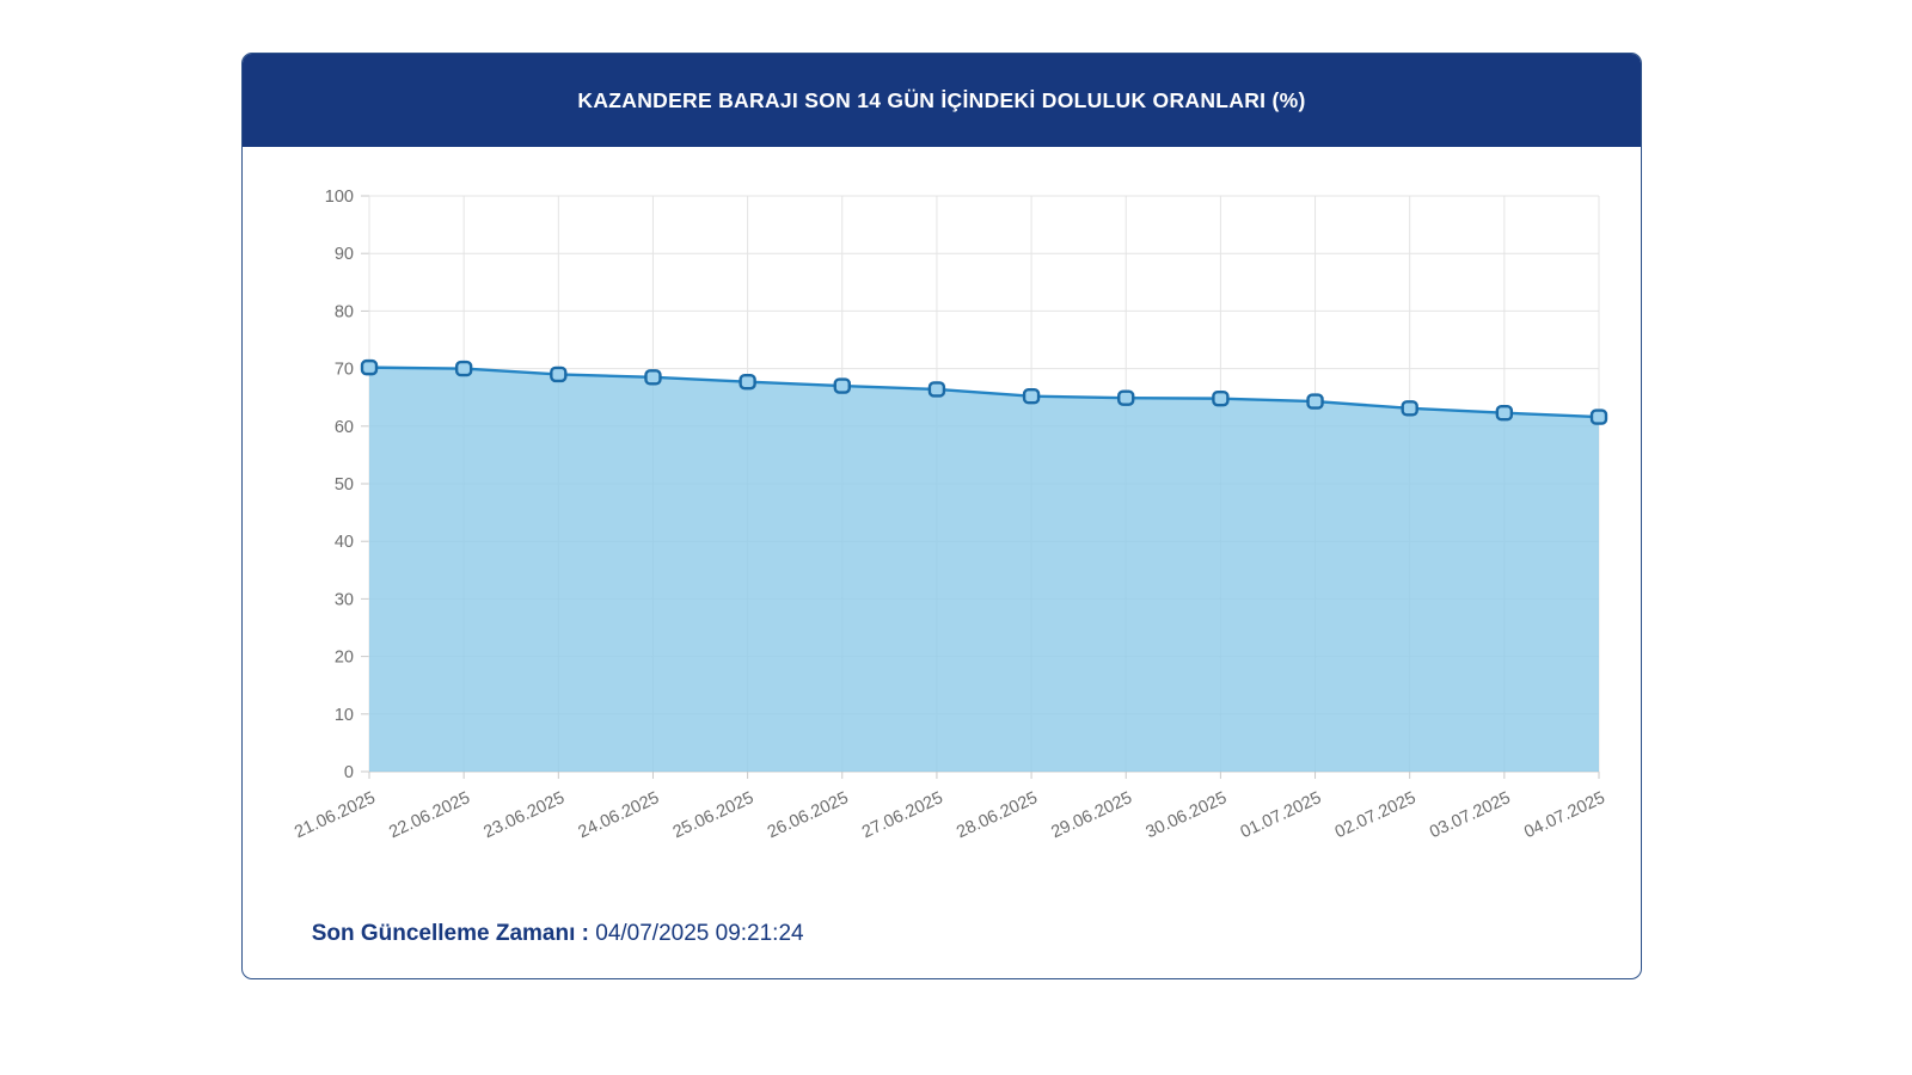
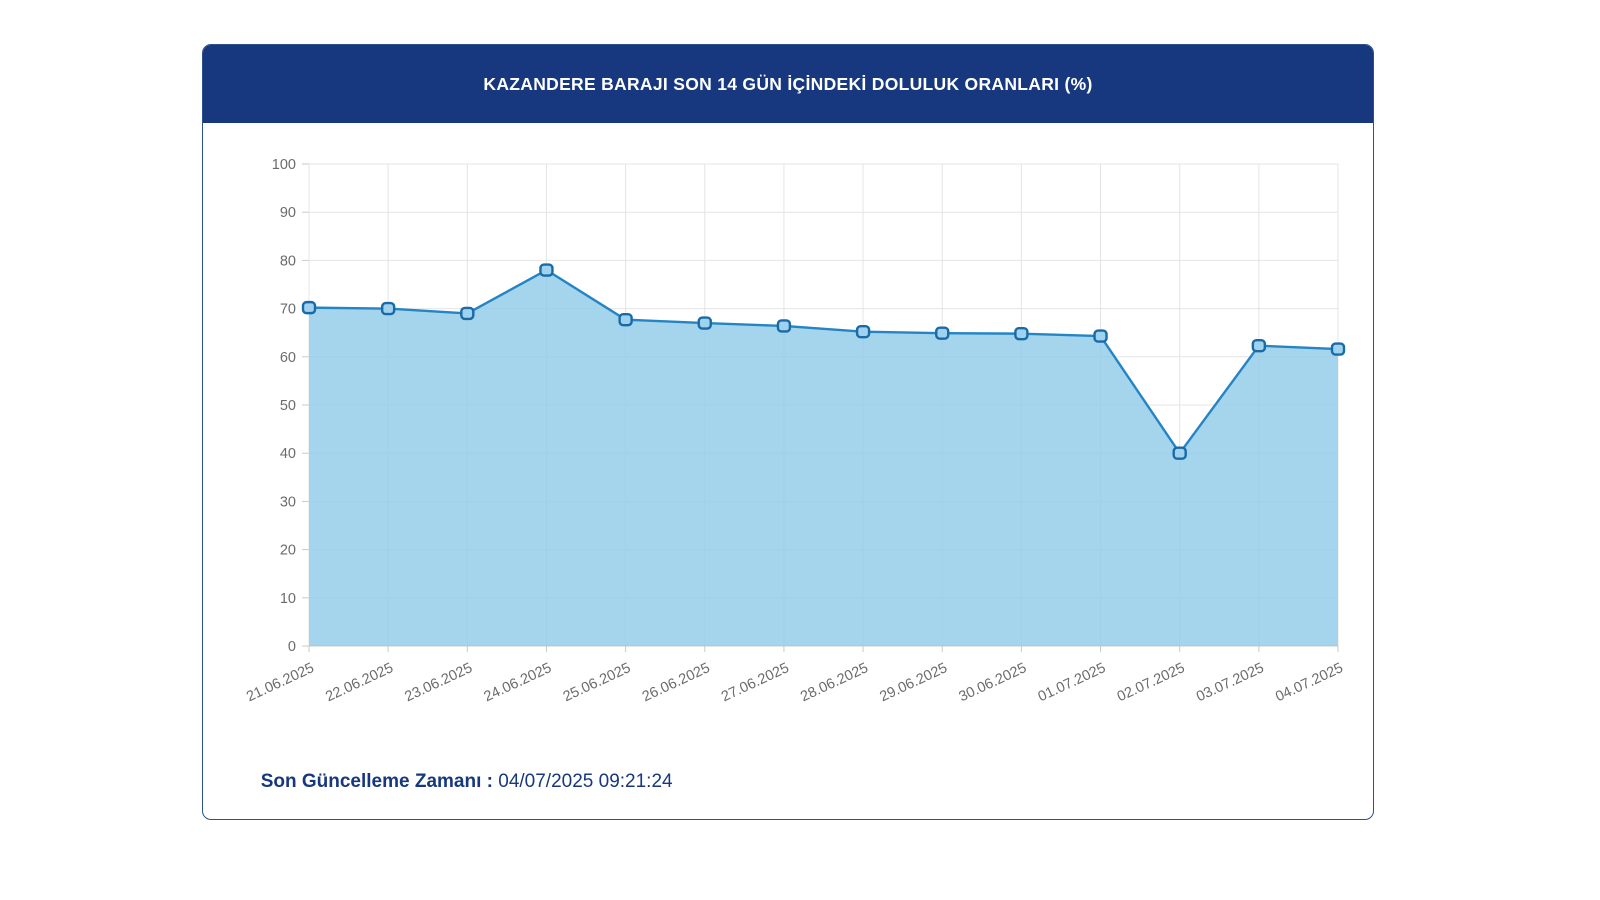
24.06.2025: 68 -> 78
02.07.2025: 63 -> 40
